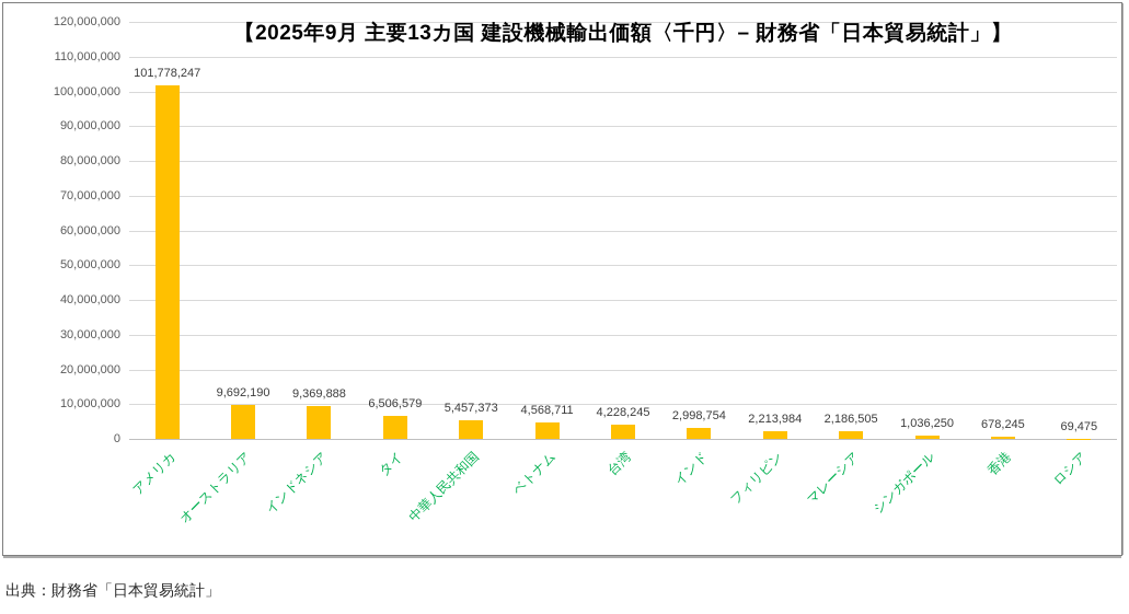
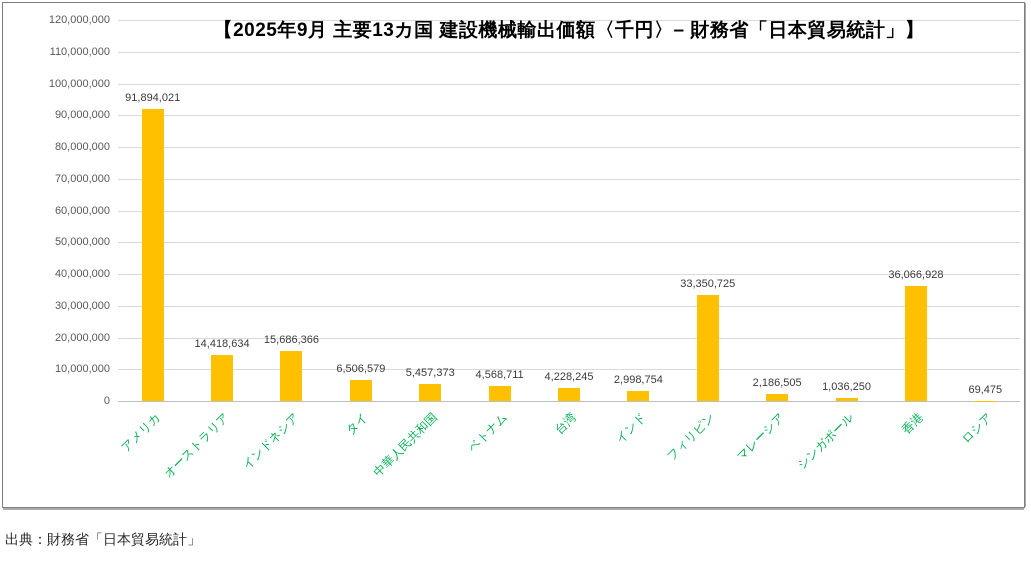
アメリカ: 101,778,247 -> 91,894,021
オーストラリア: 9,692,190 -> 14,418,634
インドネシア: 9,369,888 -> 15,686,366
フィリピン: 2,213,984 -> 33,350,725
香港: 678,245 -> 36,066,928
